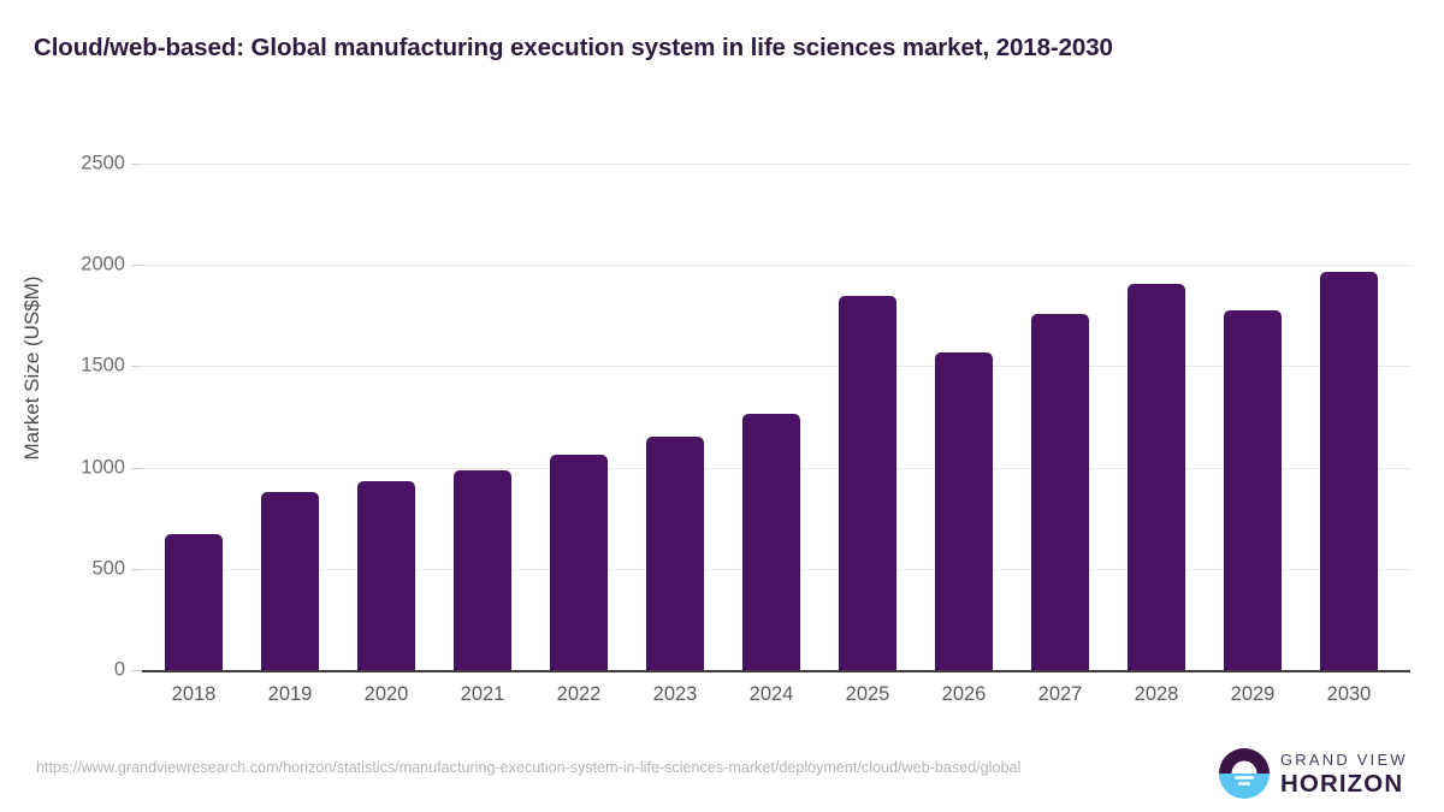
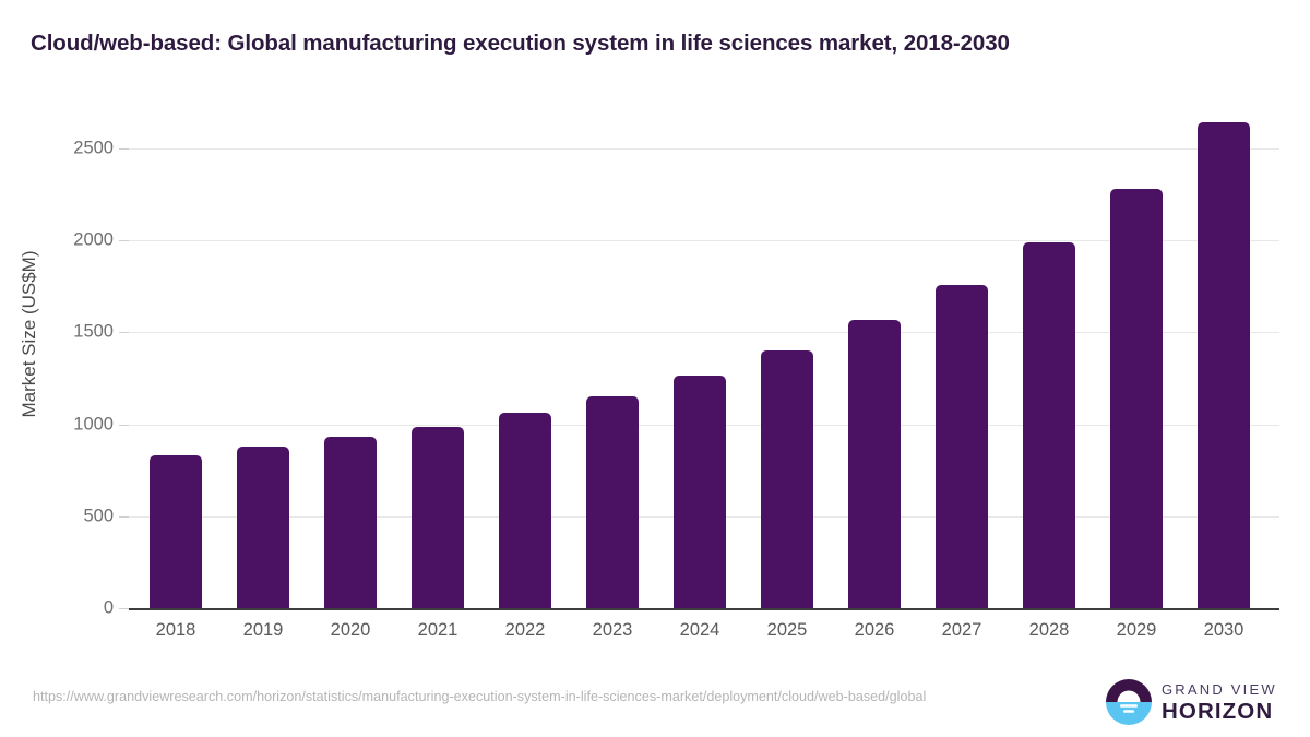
2018: 680 -> 840
2025: 1850 -> 1410
2028: 1910 -> 2000
2029: 1780 -> 2290
2030: 1970 -> 2650
